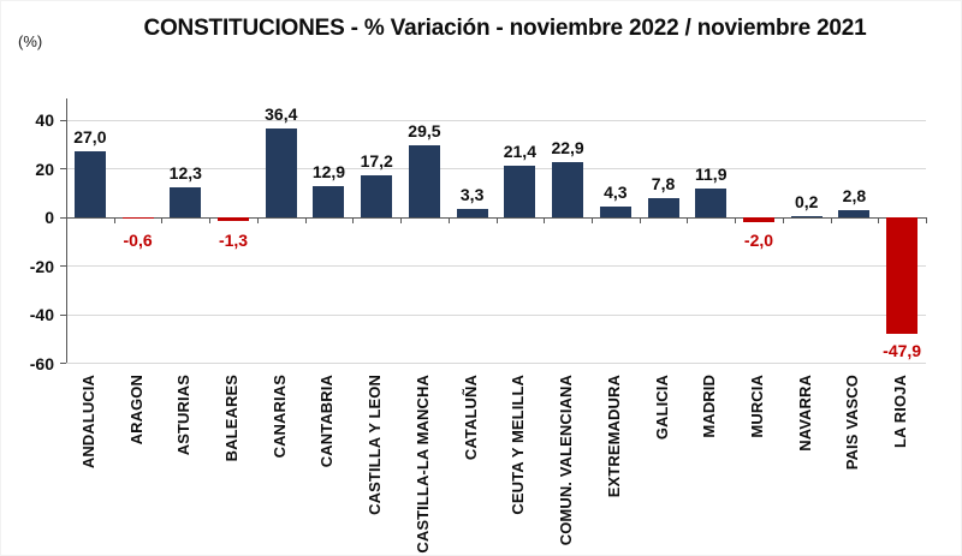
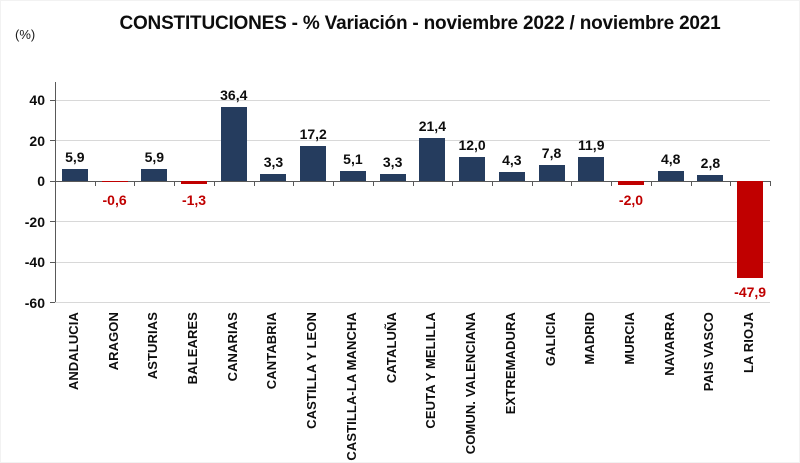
ANDALUCIA: 27,0 -> 5,9
ASTURIAS: 12,3 -> 5,9
CANTABRIA: 12,9 -> 3,3
CASTILLA-LA MANCHA: 29,5 -> 5,1
COMUN. VALENCIANA: 22,9 -> 12,0
NAVARRA: 0,2 -> 4,8
